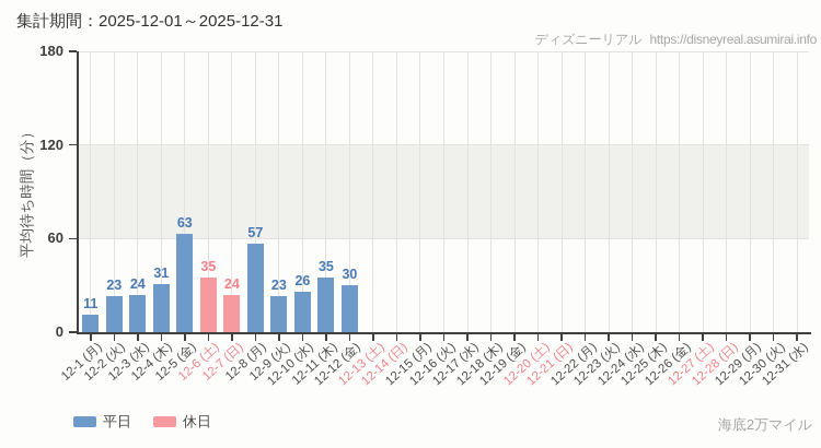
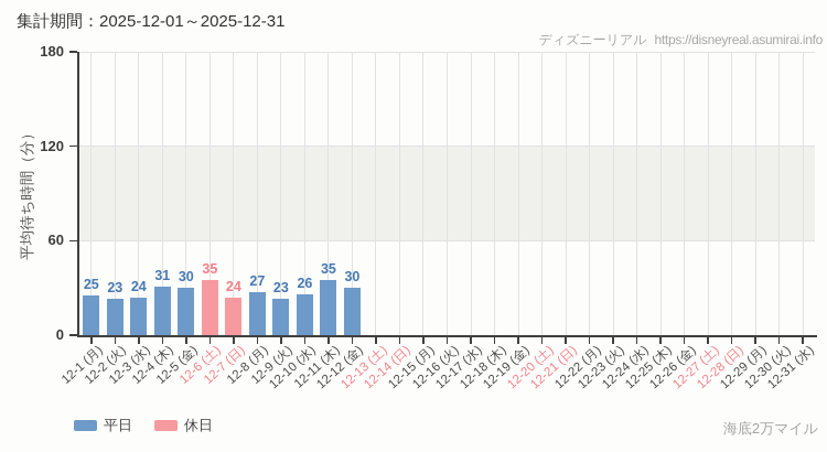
12-1 (月): 11 -> 25
12-5 (金): 63 -> 30
12-8 (月): 57 -> 27
